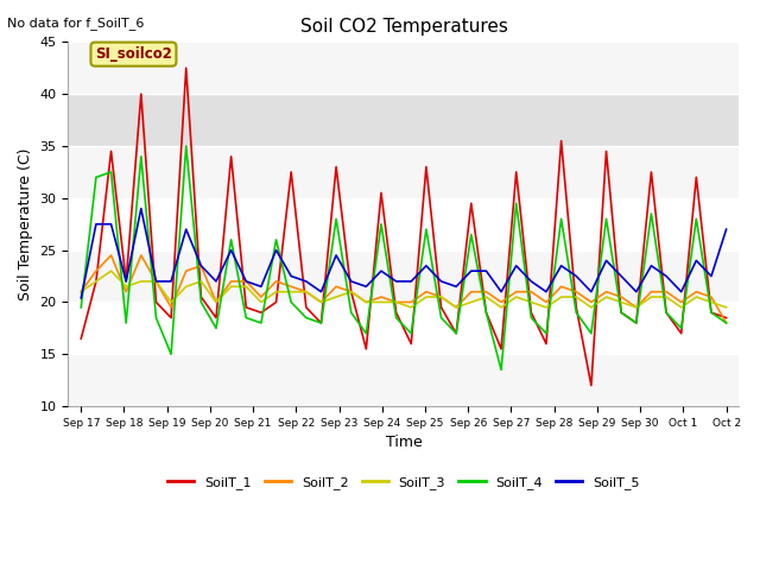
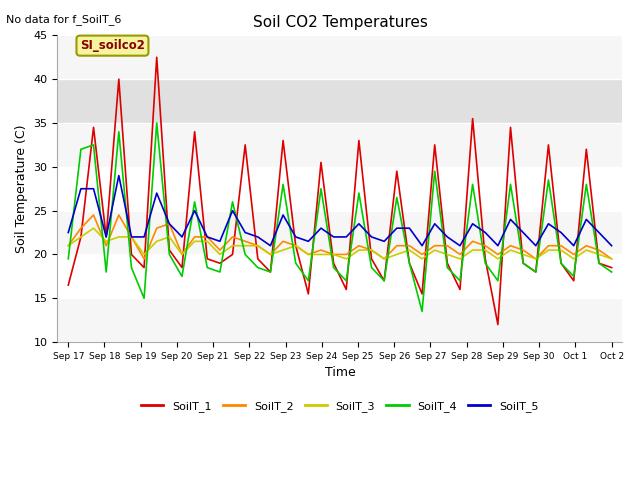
SoilT_5/Sep 17: 20.4 -> 22.5
SoilT_2/Oct 2: 18.0 -> 19.5
SoilT_5/Oct 2: 27.0 -> 21.0
